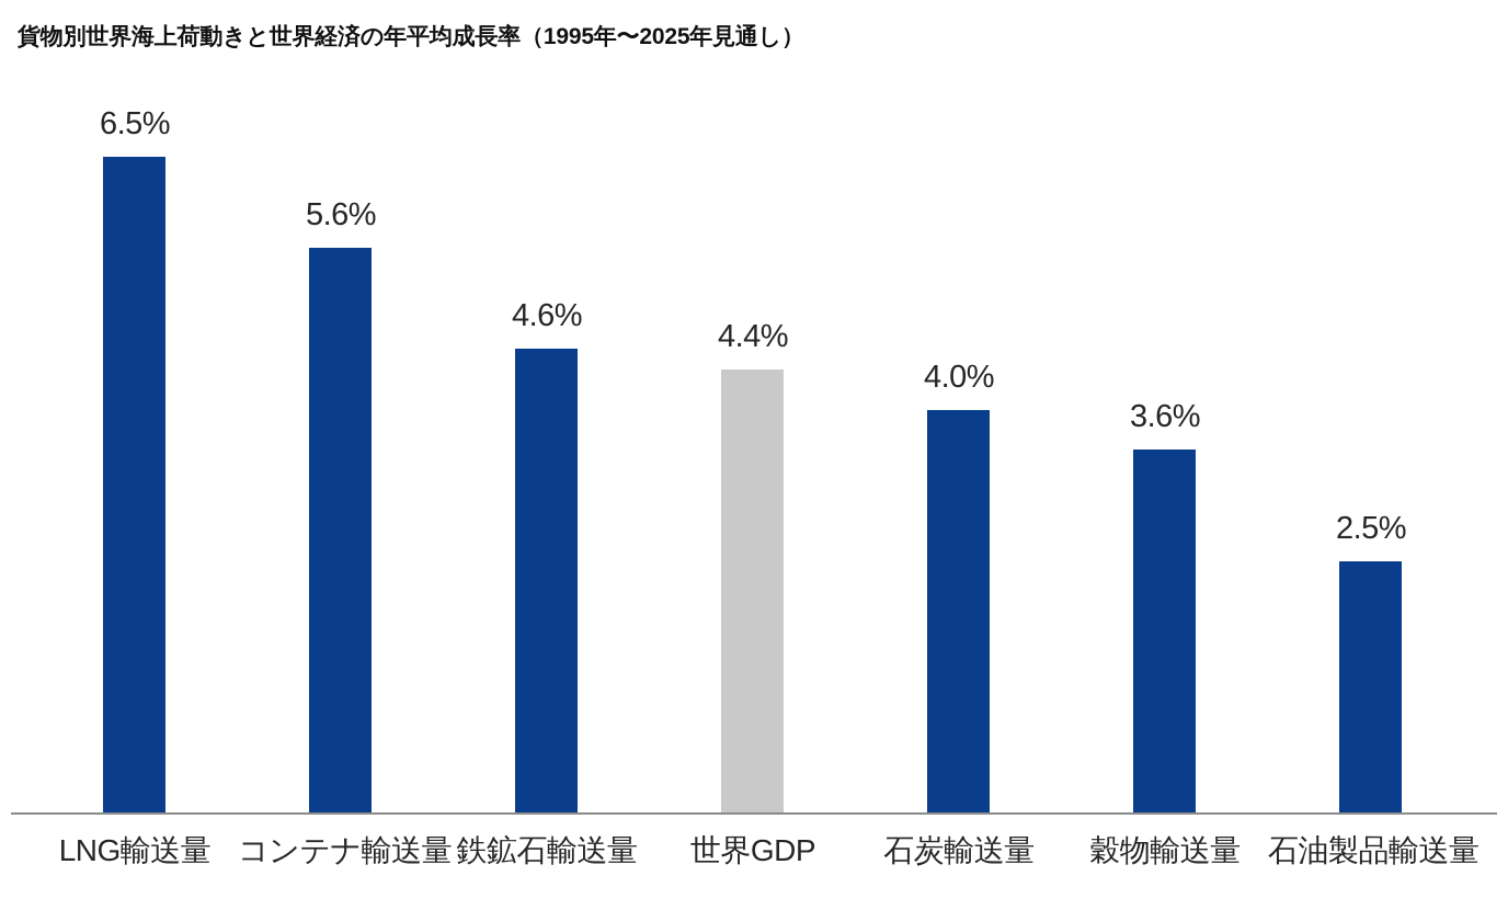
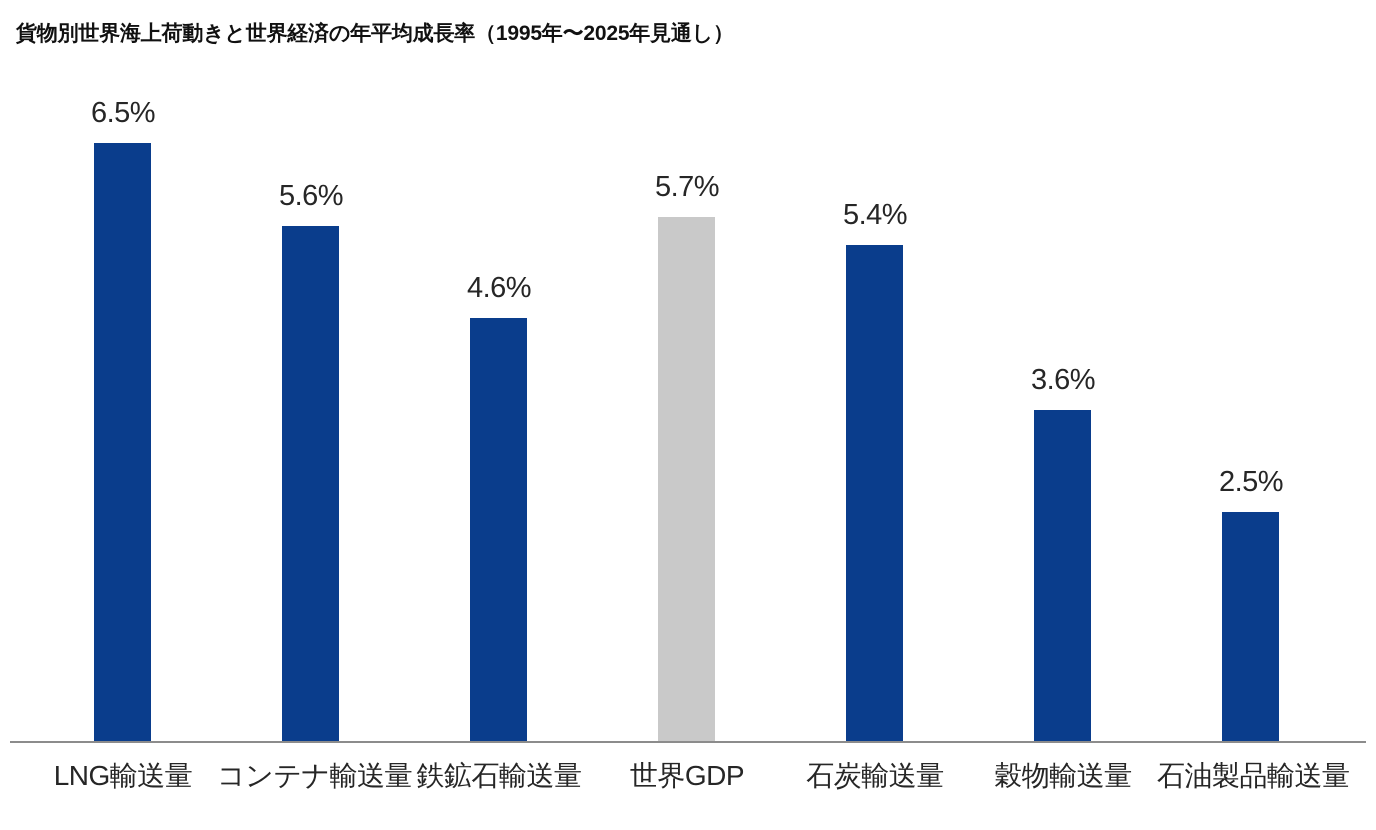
世界GDP: 4.4% -> 5.7%
石炭輸送量: 4.0% -> 5.4%
